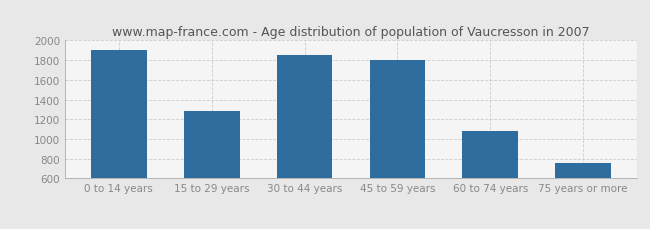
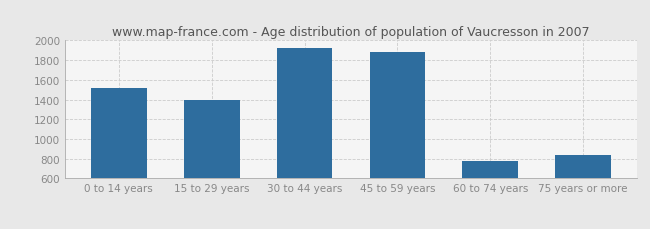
0 to 14 years: 1900 -> 1520
15 to 29 years: 1280 -> 1400
30 to 44 years: 1860 -> 1920
45 to 59 years: 1800 -> 1880
60 to 74 years: 1080 -> 780
75 years or more: 760 -> 840
